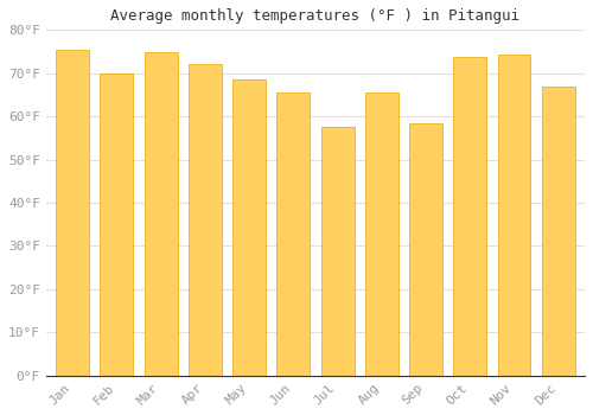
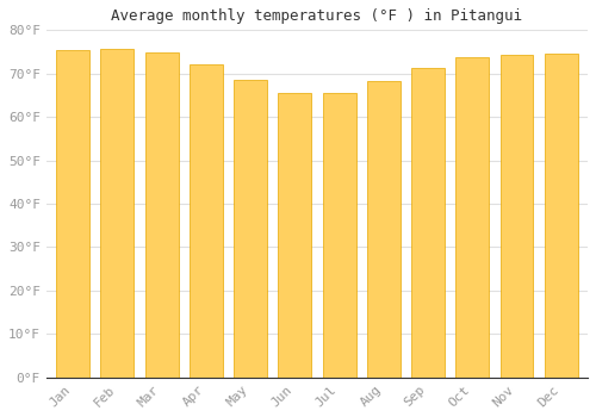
Feb: 70.0°F -> 75.7°F
Jul: 57.5°F -> 65.4°F
Aug: 65.5°F -> 68.4°F
Sep: 58.5°F -> 71.2°F
Dec: 67.0°F -> 74.5°F
